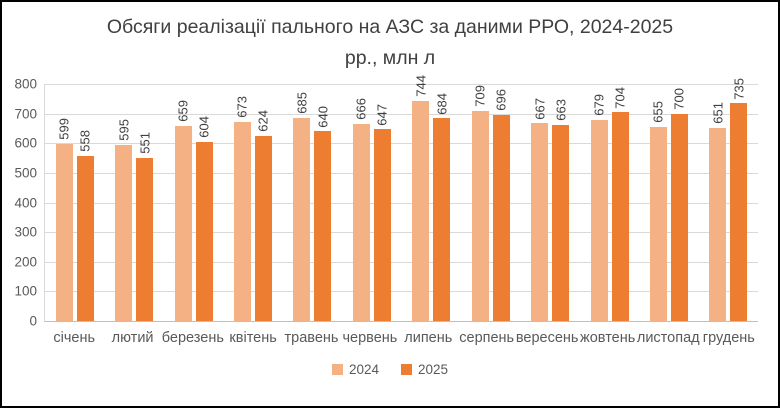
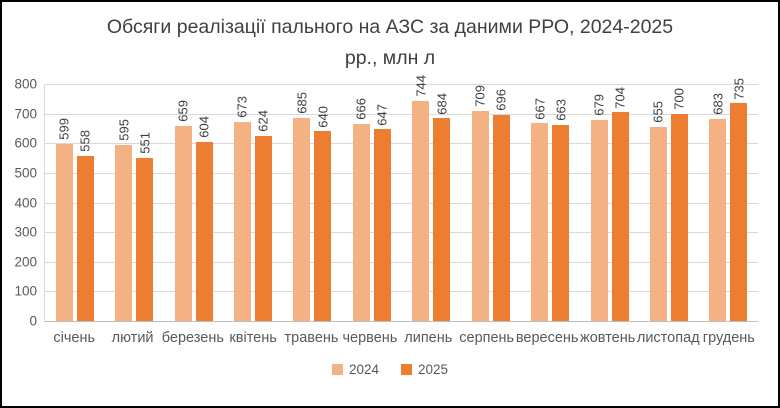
2024/грудень: 651 -> 683
